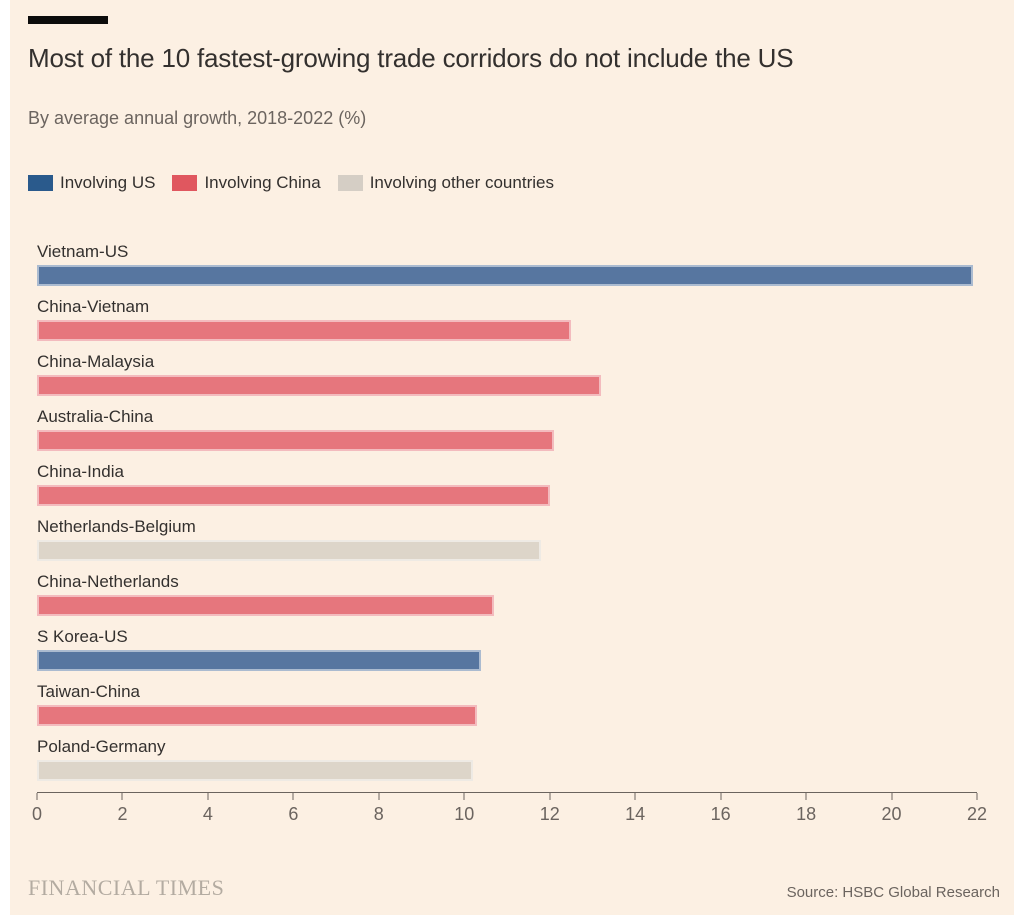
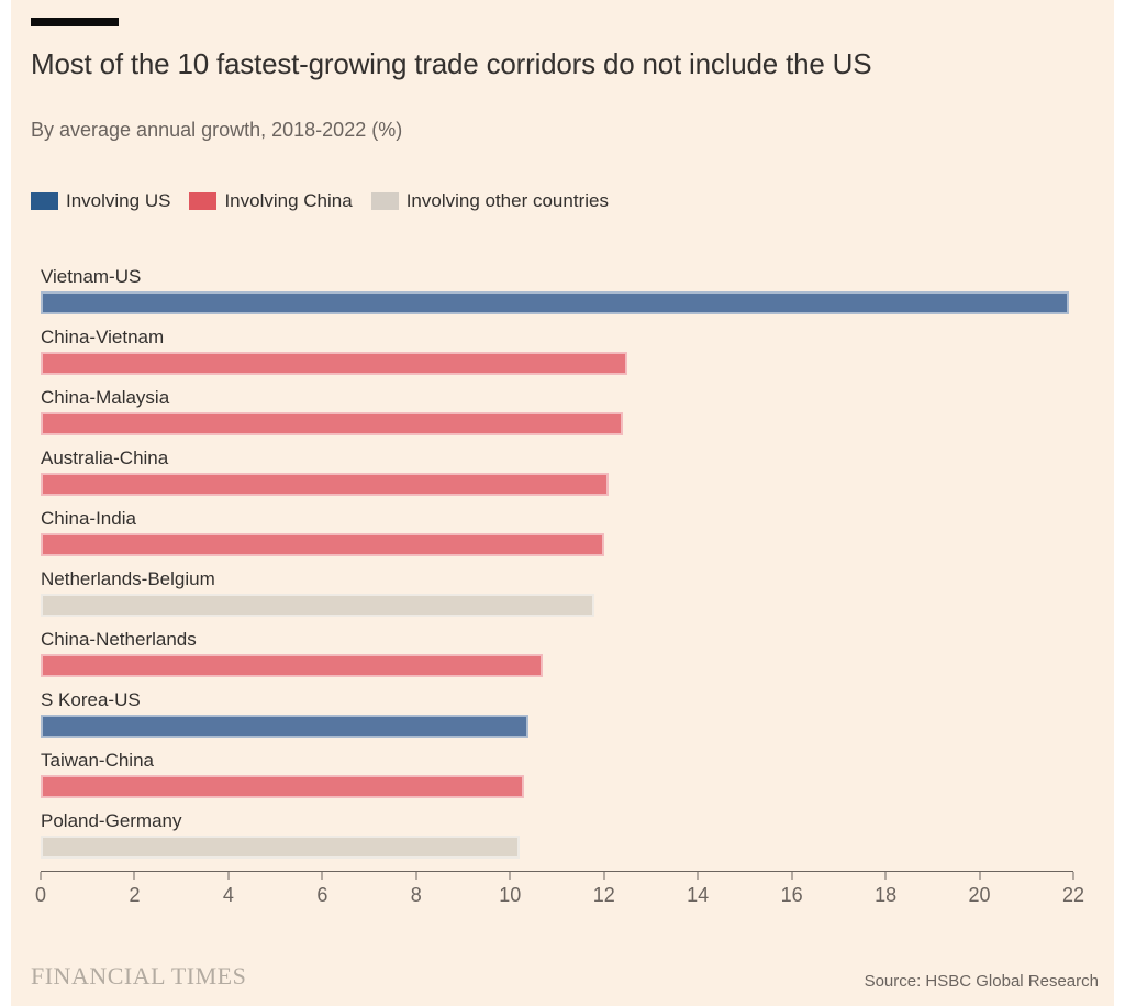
China-Malaysia: 13.2 -> 12.4
